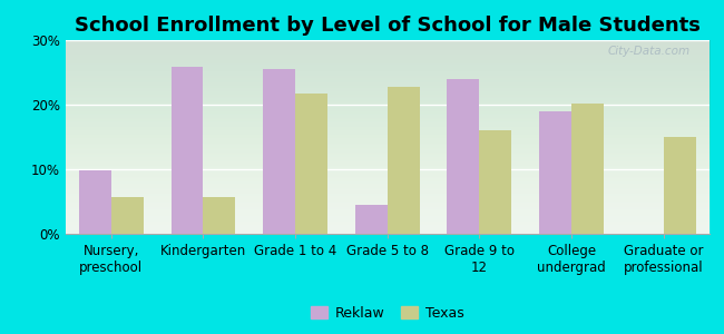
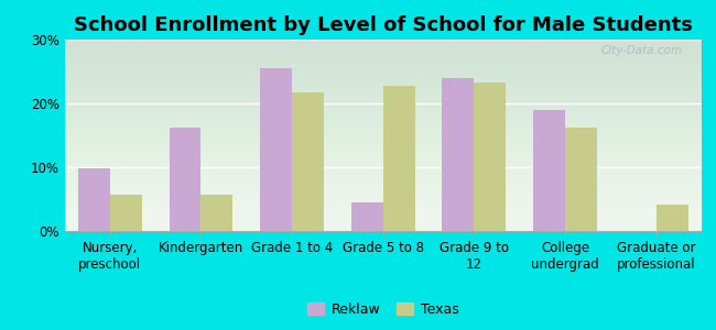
Reklaw/Kindergarten: 25.8% -> 16.2%
Texas/Grade 9 to 12: 16.0% -> 23.3%
Texas/College undergrad: 20.2% -> 16.2%
Texas/Graduate or professional: 15.0% -> 4.2%
